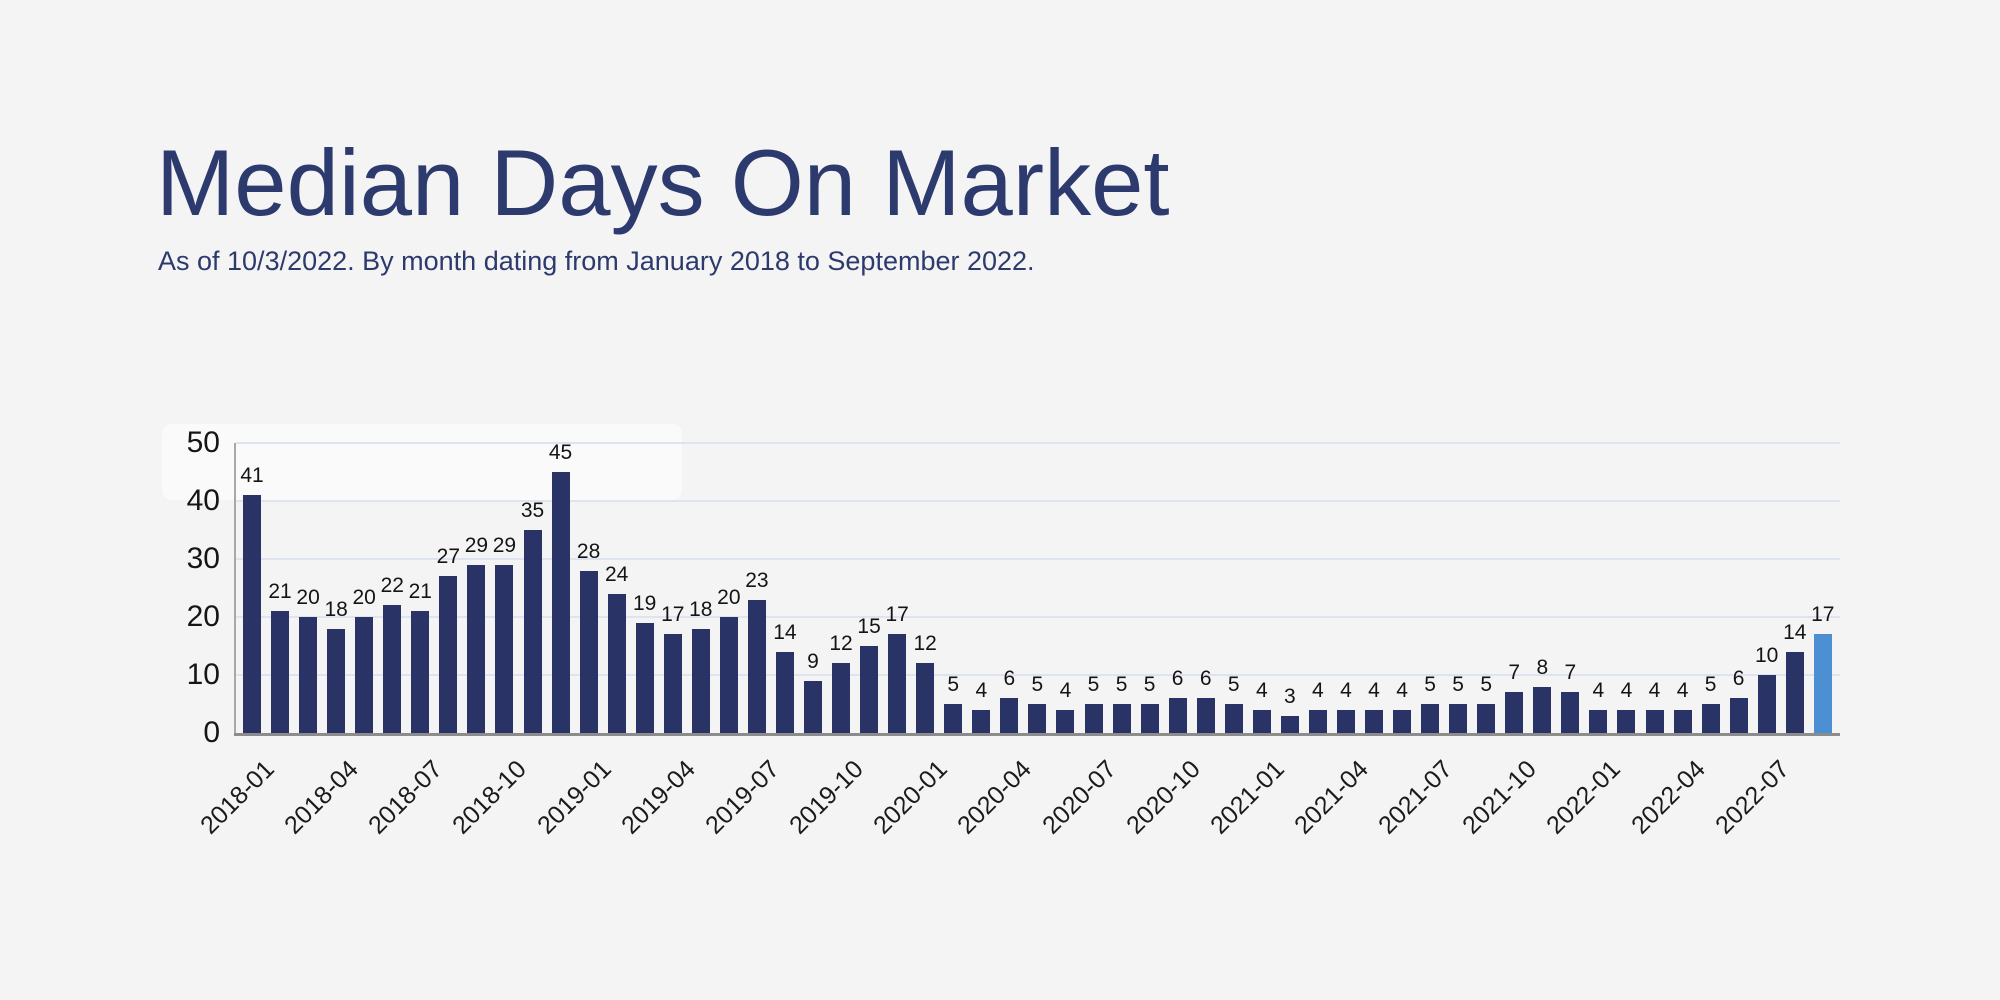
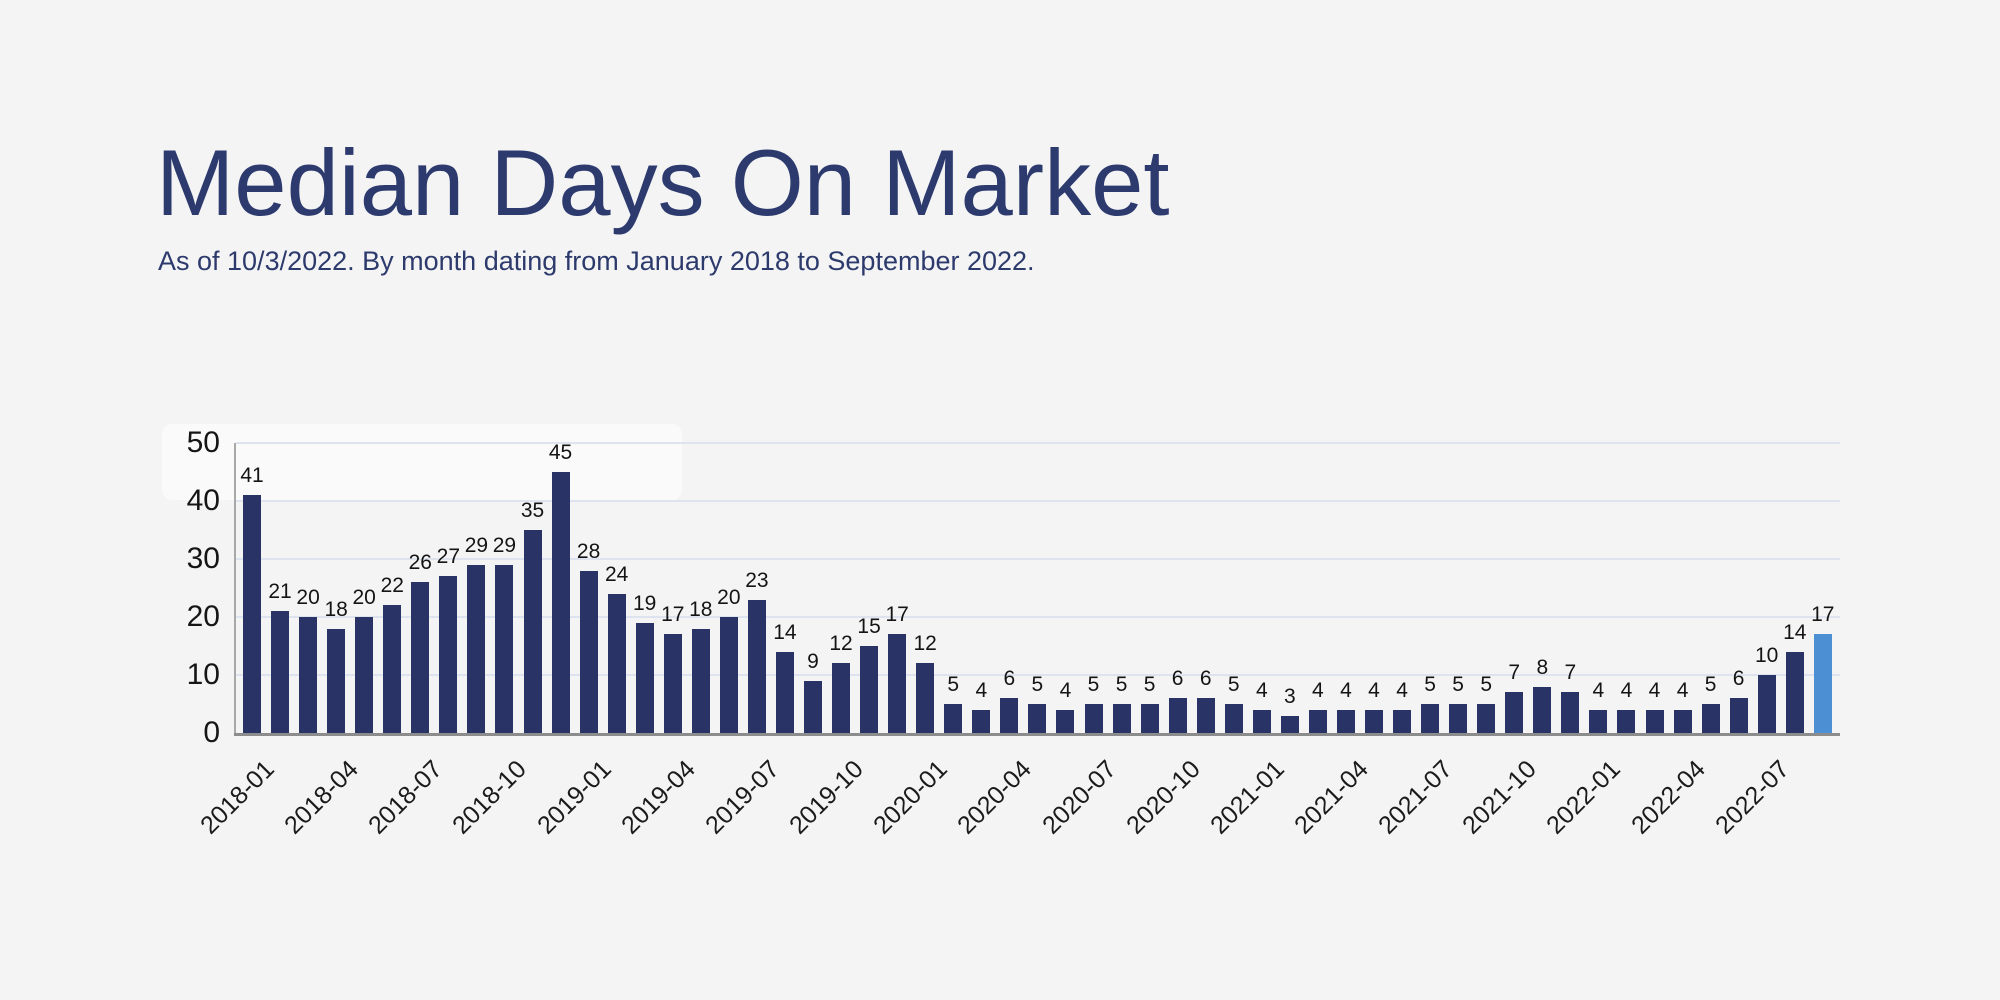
2018-07: 21 -> 26
